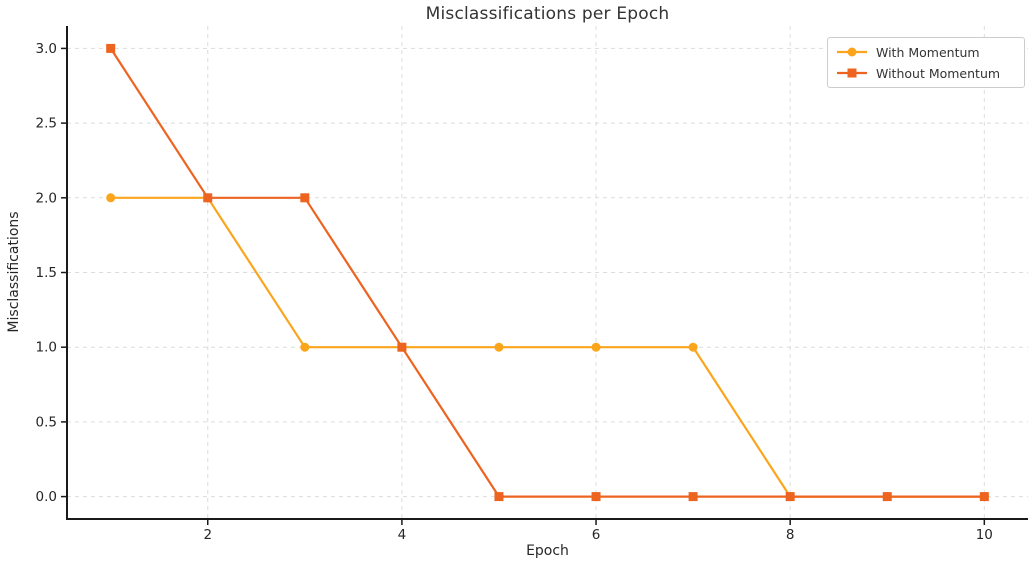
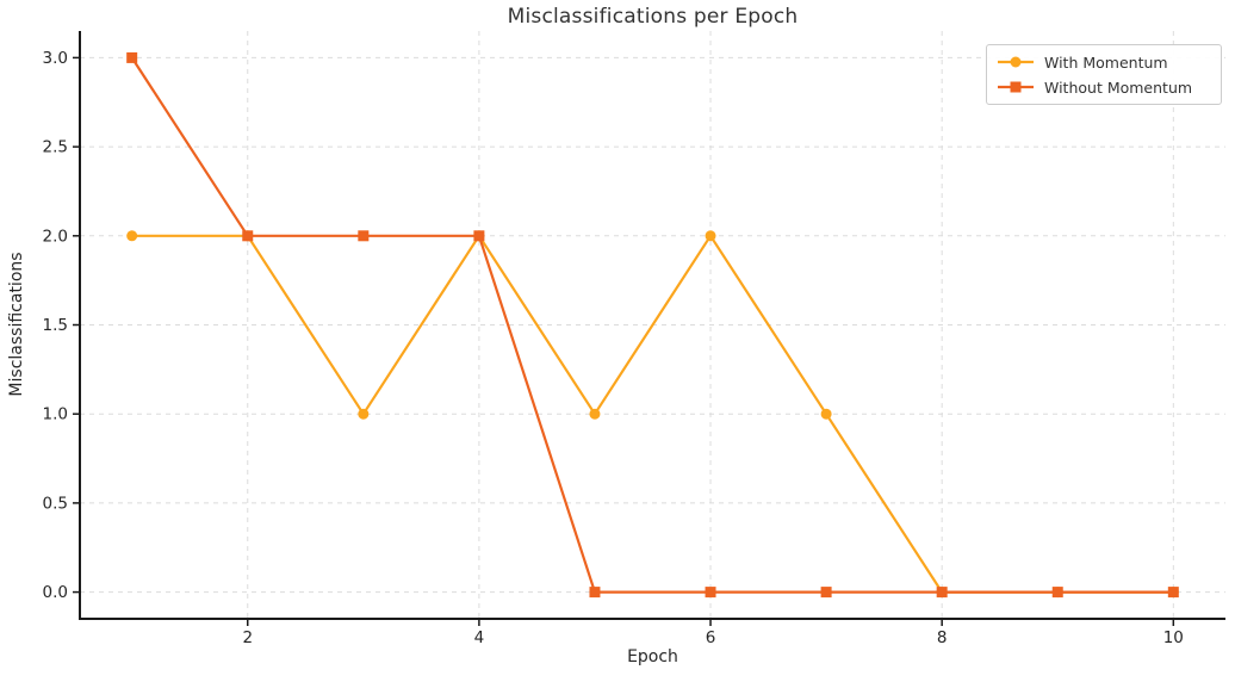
With Momentum/4: 1 -> 2
Without Momentum/4: 1 -> 2
With Momentum/6: 1 -> 2
